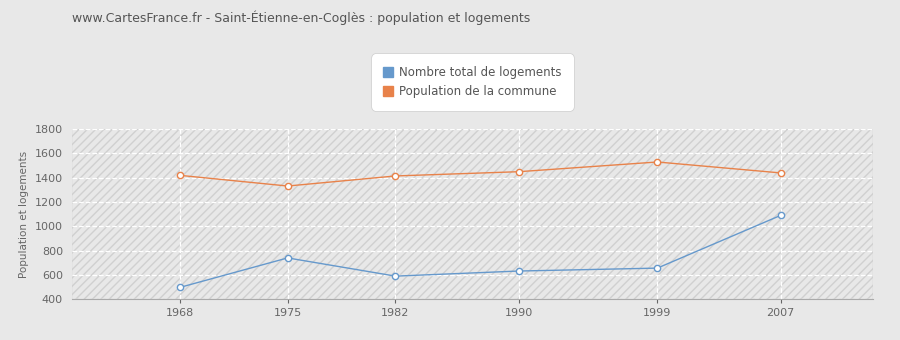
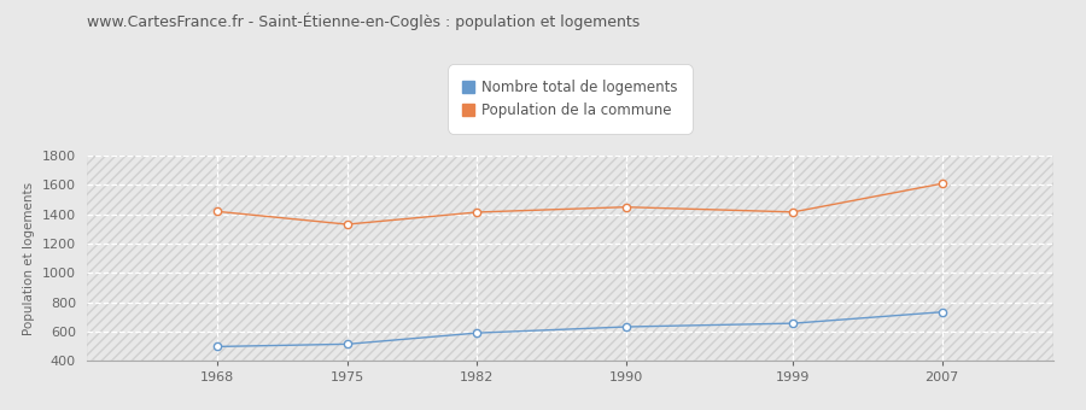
Nombre total de logements/1975: 740 -> 510
Population de la commune/1999: 1530 -> 1420
Nombre total de logements/2007: 1090 -> 730
Population de la commune/2007: 1440 -> 1610
